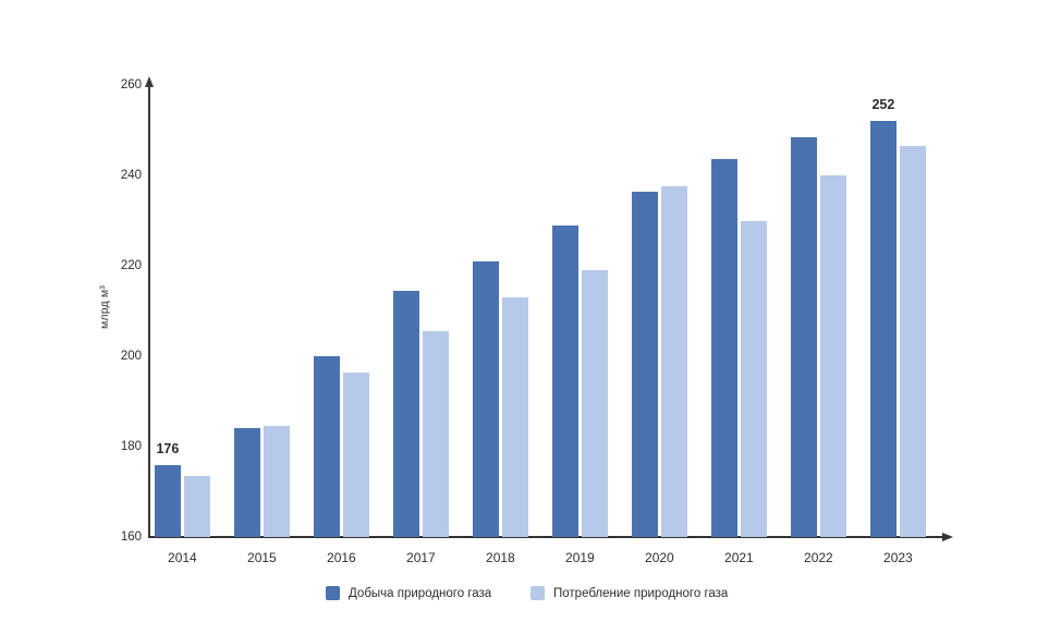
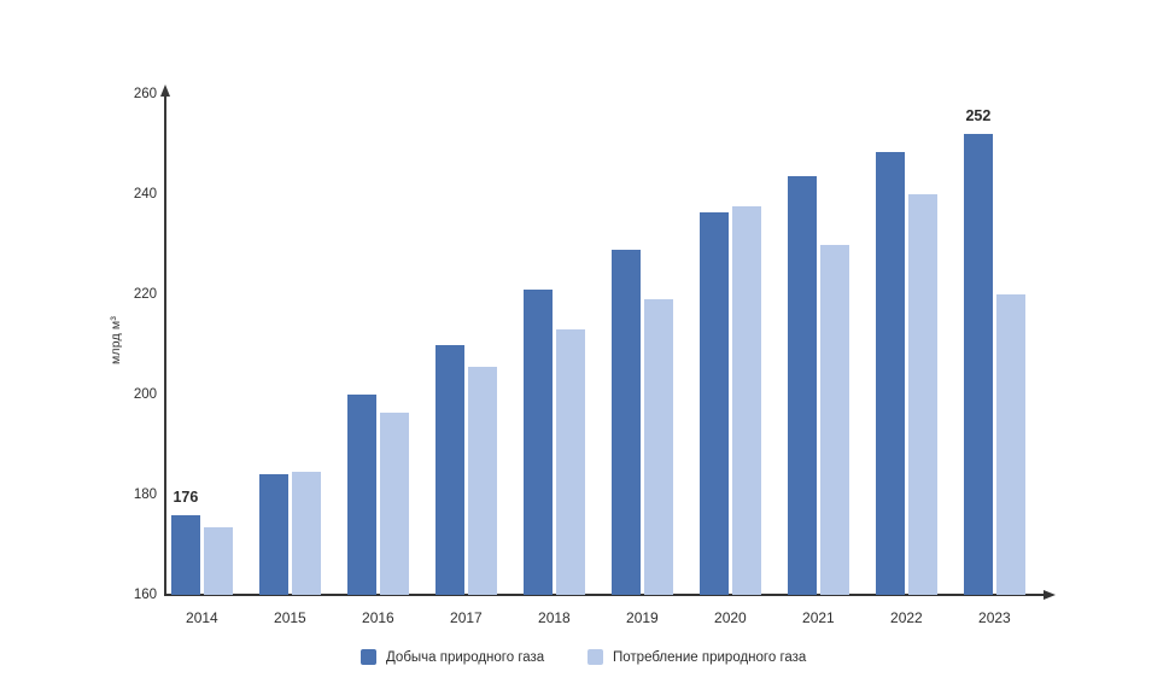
Добыча природного газа/2017: 214 -> 210
Потребление природного газа/2023: 246 -> 220
